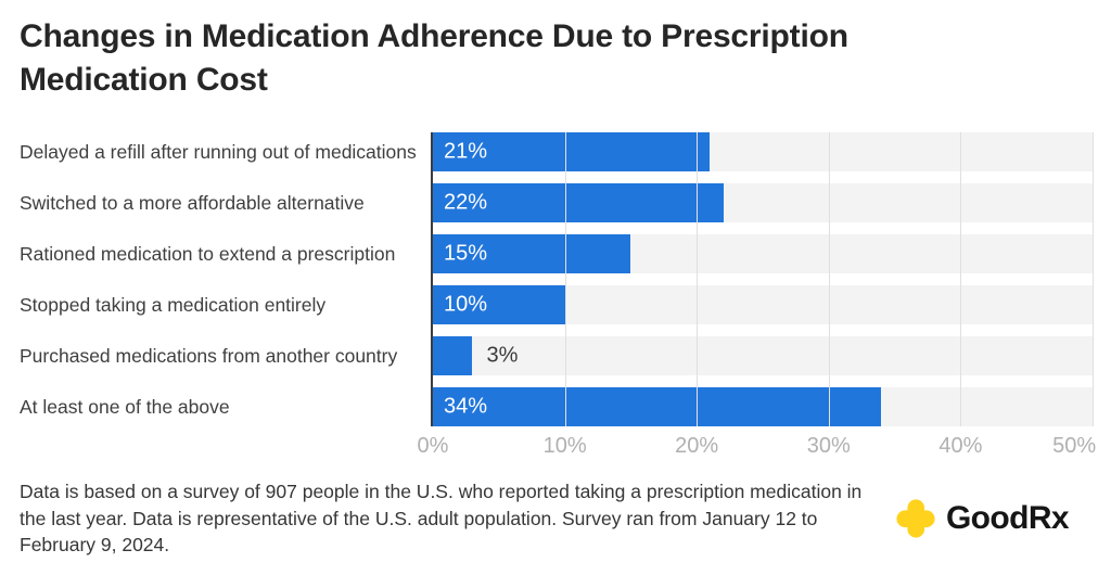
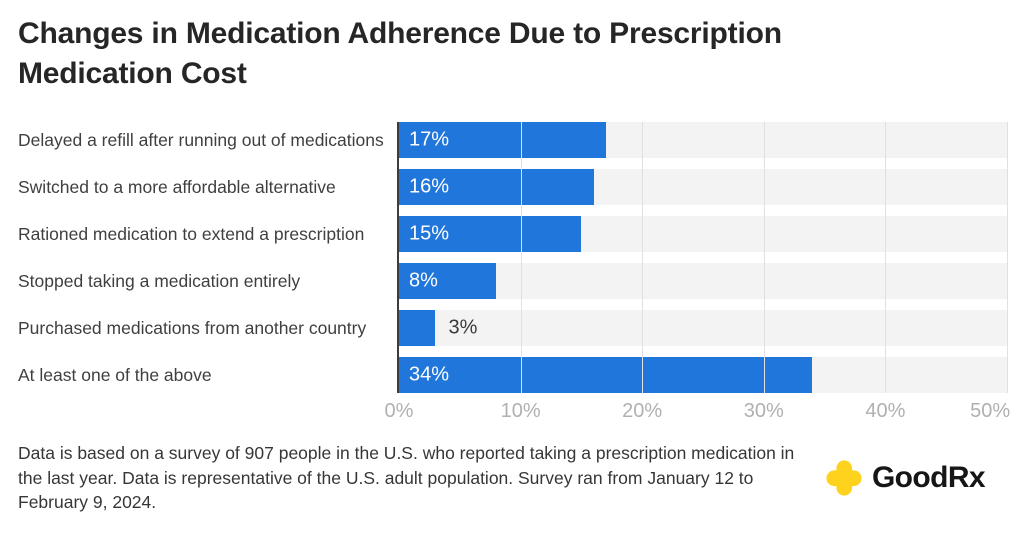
Delayed a refill after running out of medications: 21% -> 17%
Switched to a more affordable alternative: 22% -> 16%
Stopped taking a medication entirely: 10% -> 8%
